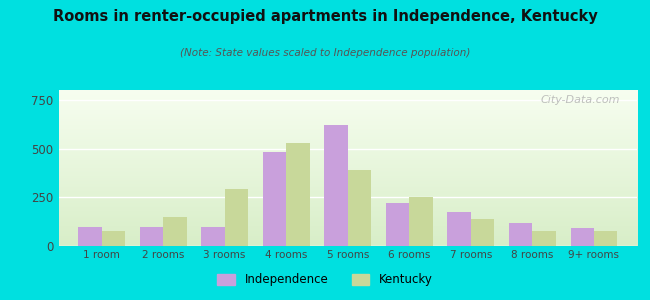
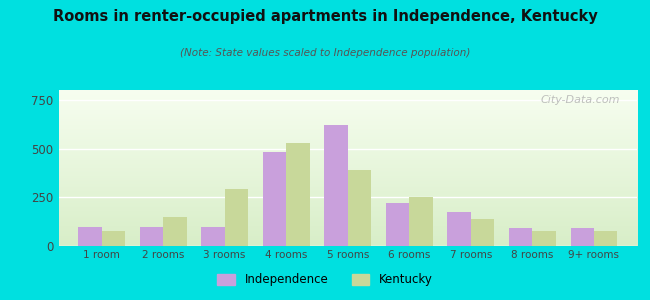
Independence/8 rooms: 120 -> 90
